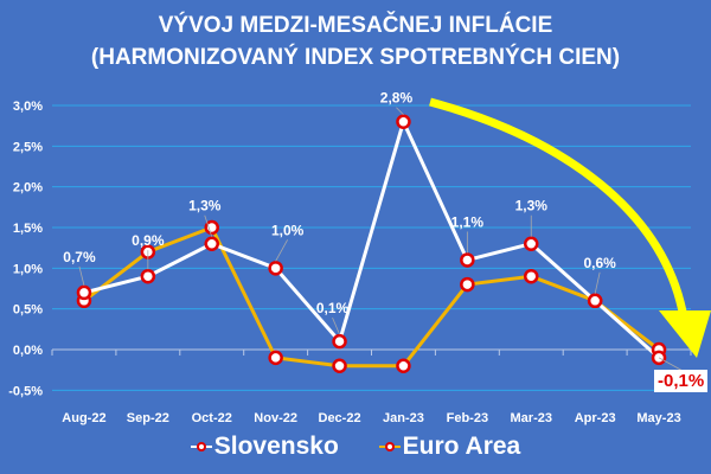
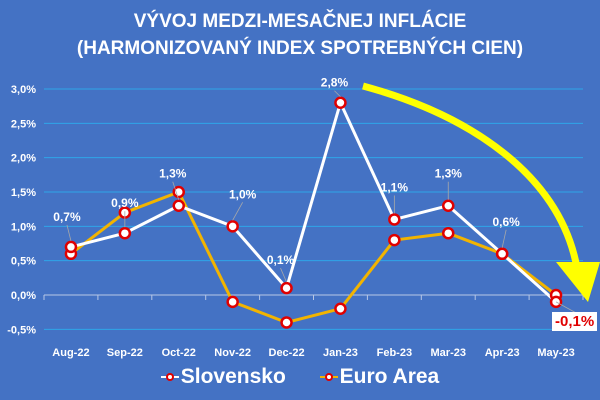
Euro Area/Dec-22: -0,2% -> -0,4%
